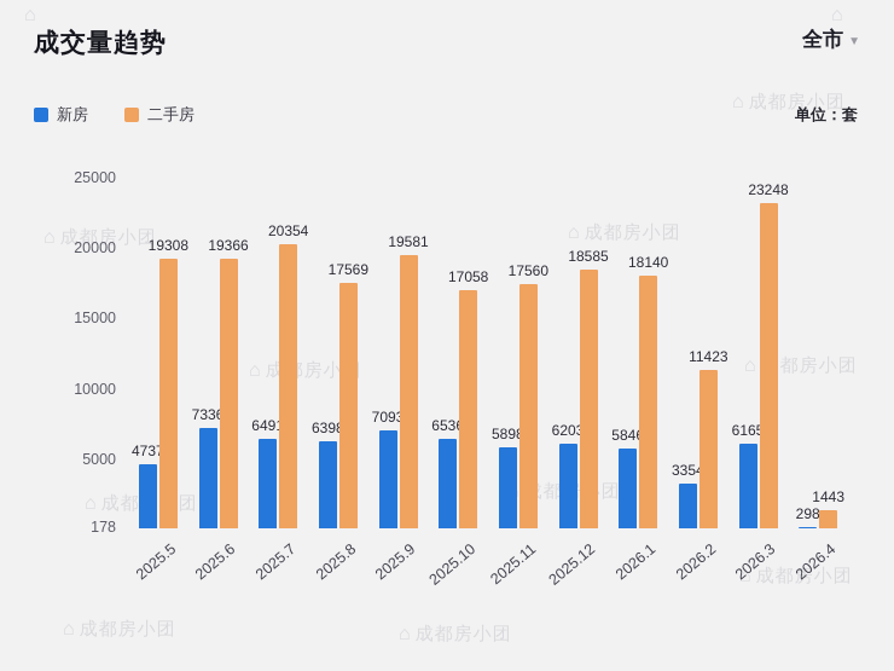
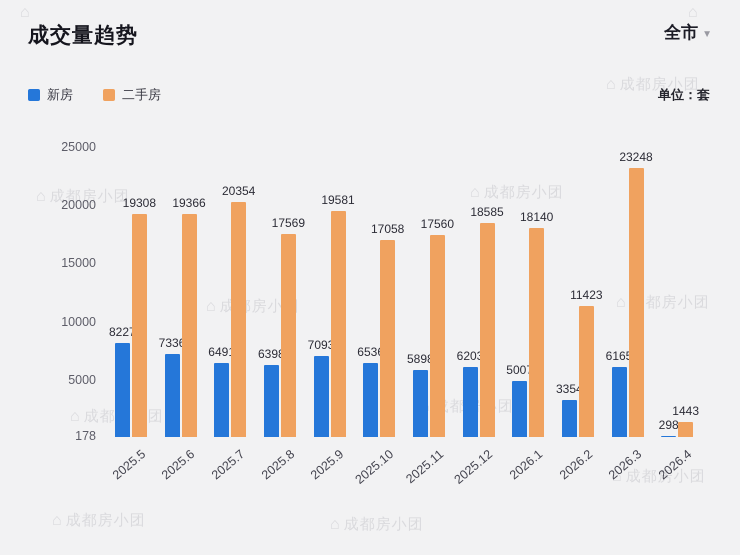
新房/2025.5: 4737 -> 8227
新房/2026.1: 5846 -> 5007
